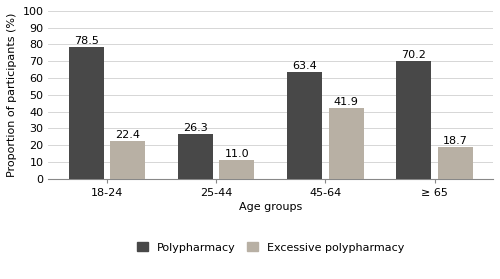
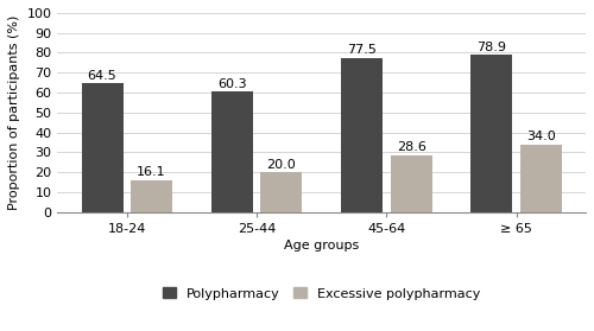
Polypharmacy/18-24: 78.5 -> 64.5
Excessive polypharmacy/18-24: 22.4 -> 16.1
Polypharmacy/25-44: 26.3 -> 60.3
Excessive polypharmacy/25-44: 11.0 -> 20.0
Polypharmacy/45-64: 63.4 -> 77.5
Excessive polypharmacy/45-64: 41.9 -> 28.6
Polypharmacy/≥ 65: 70.2 -> 78.9
Excessive polypharmacy/≥ 65: 18.7 -> 34.0
